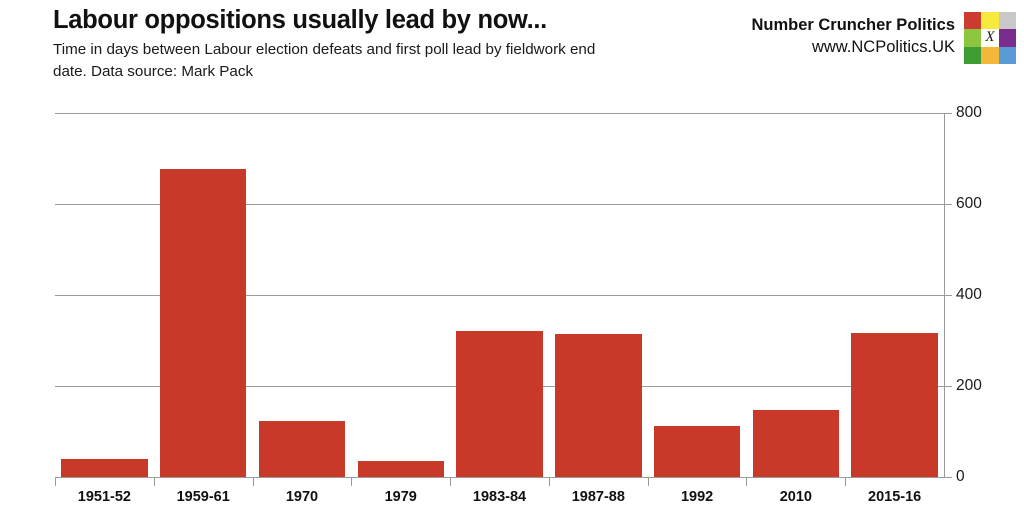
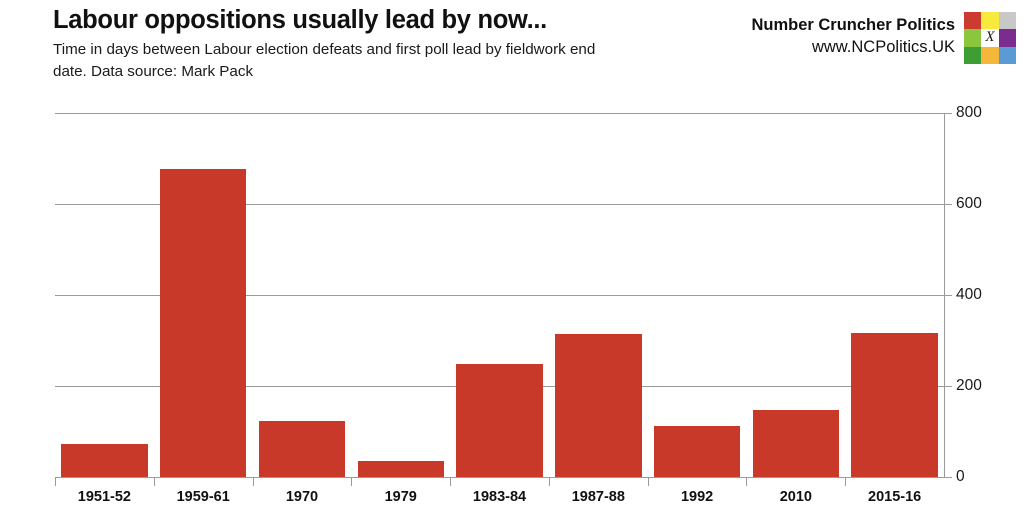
1951-52: 40 -> 70
1983-84: 320 -> 250
